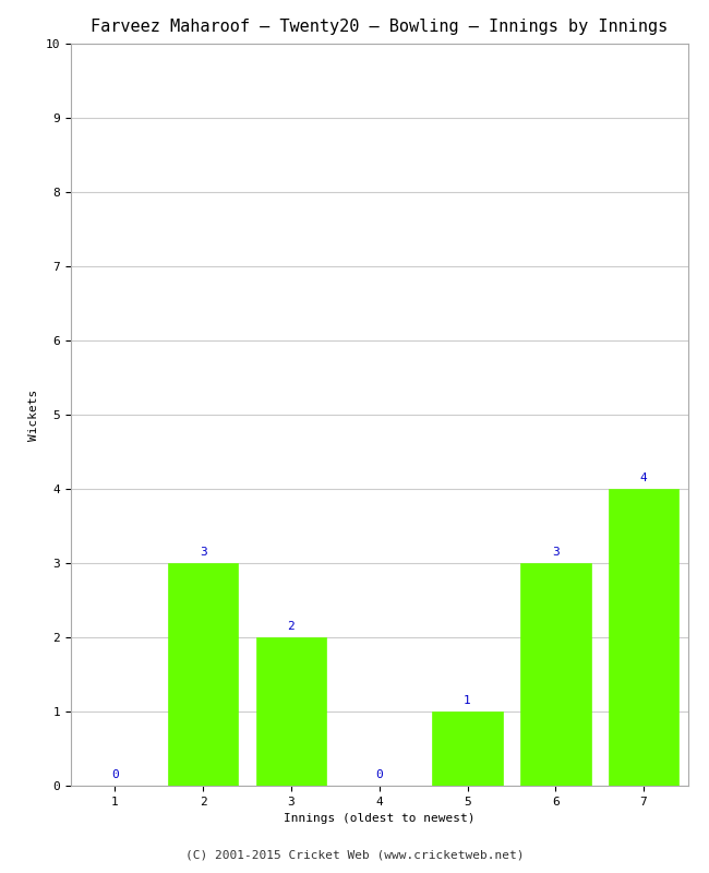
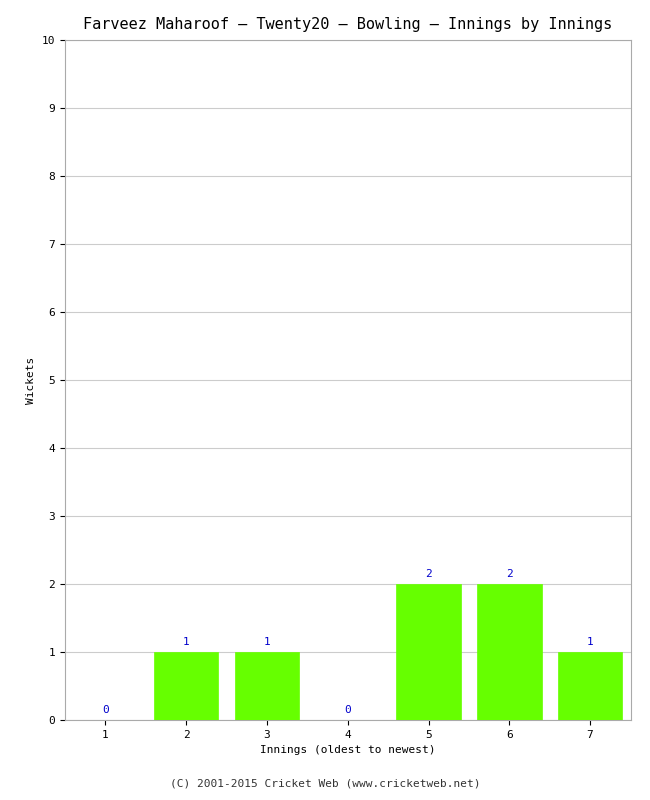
2: 3 -> 1
3: 2 -> 1
5: 1 -> 2
6: 3 -> 2
7: 4 -> 1
